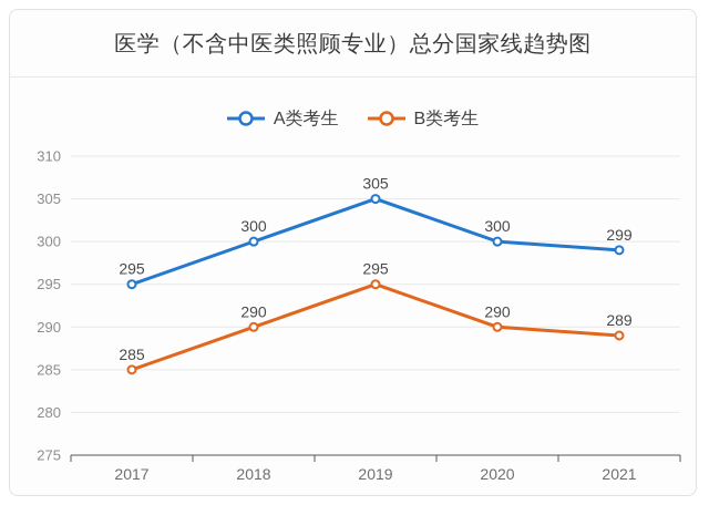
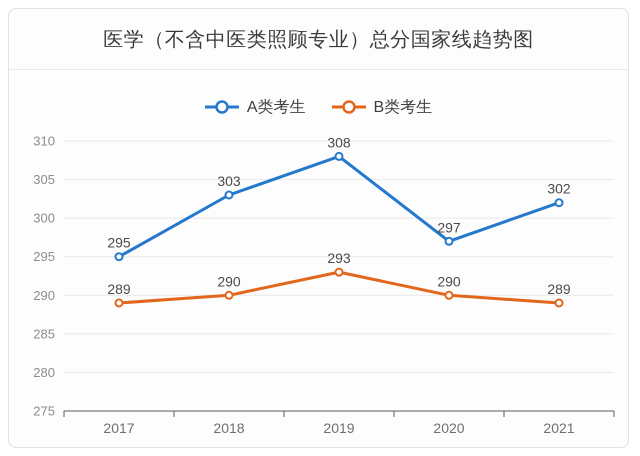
B类考生/2017: 285 -> 289
A类考生/2018: 300 -> 303
A类考生/2019: 305 -> 308
B类考生/2019: 295 -> 293
A类考生/2020: 300 -> 297
A类考生/2021: 299 -> 302
